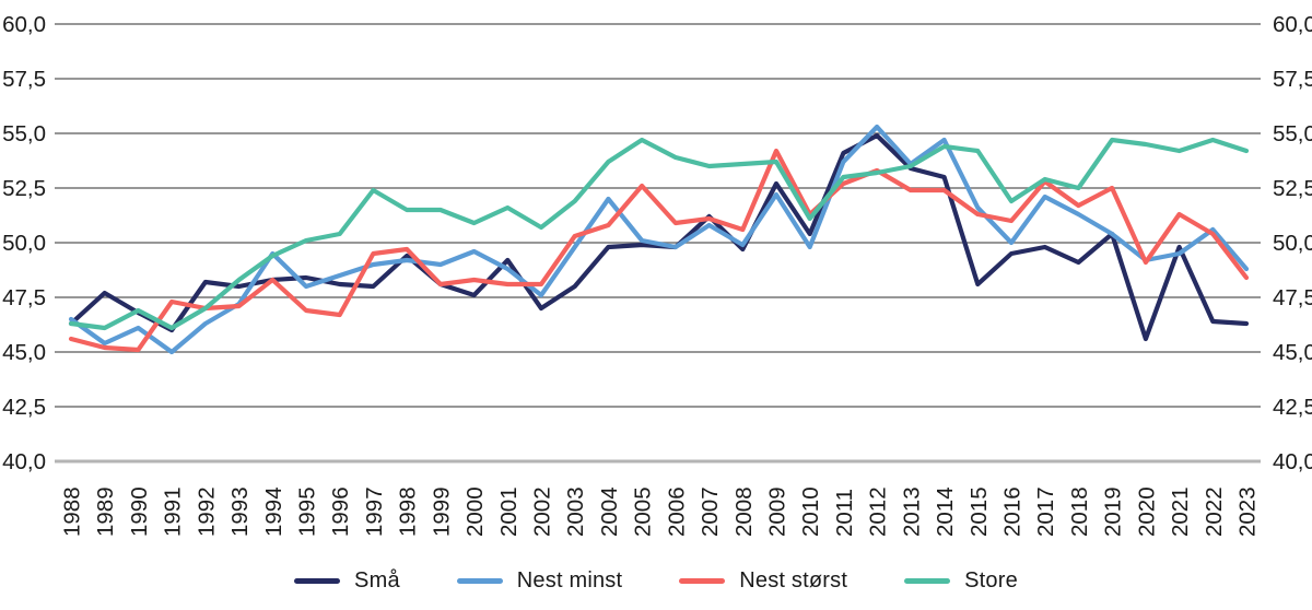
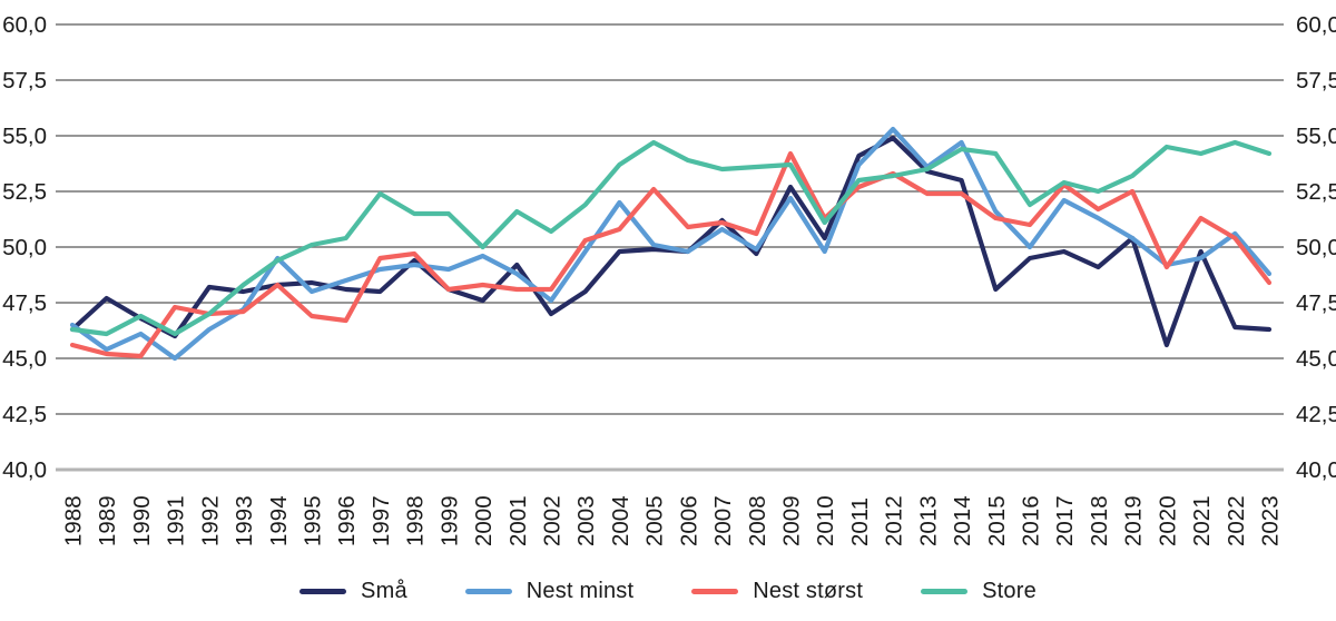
Store/2000: 50,9 -> 50,0
Store/2019: 54,7 -> 53,2
